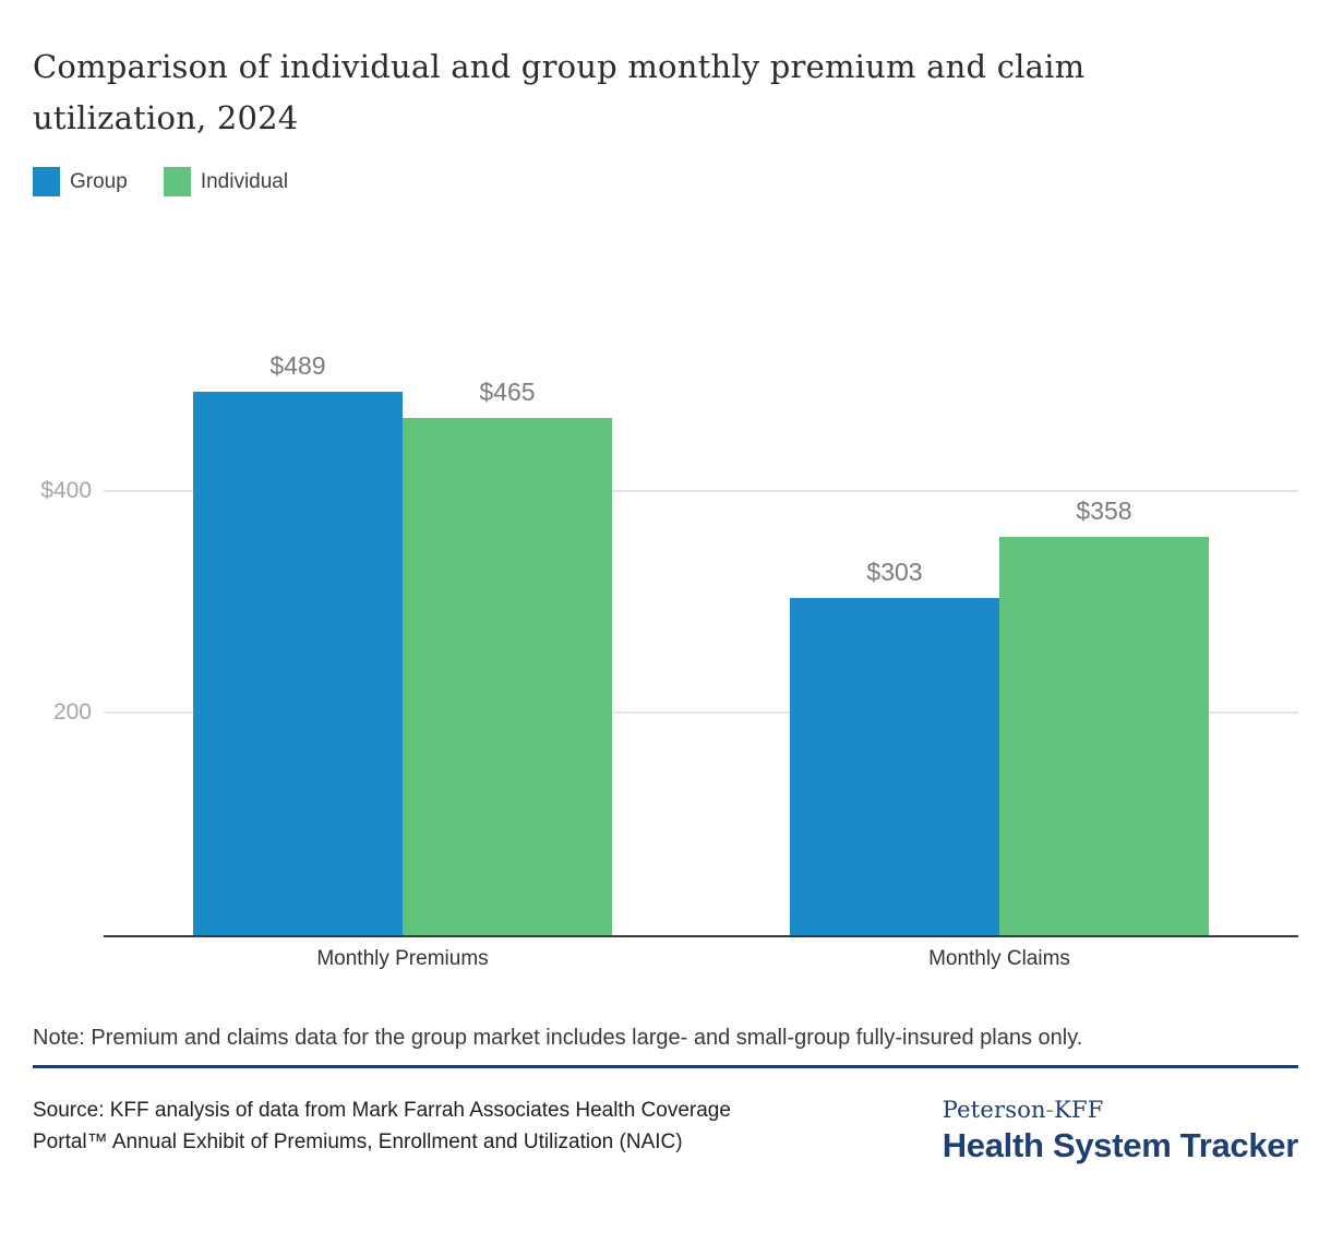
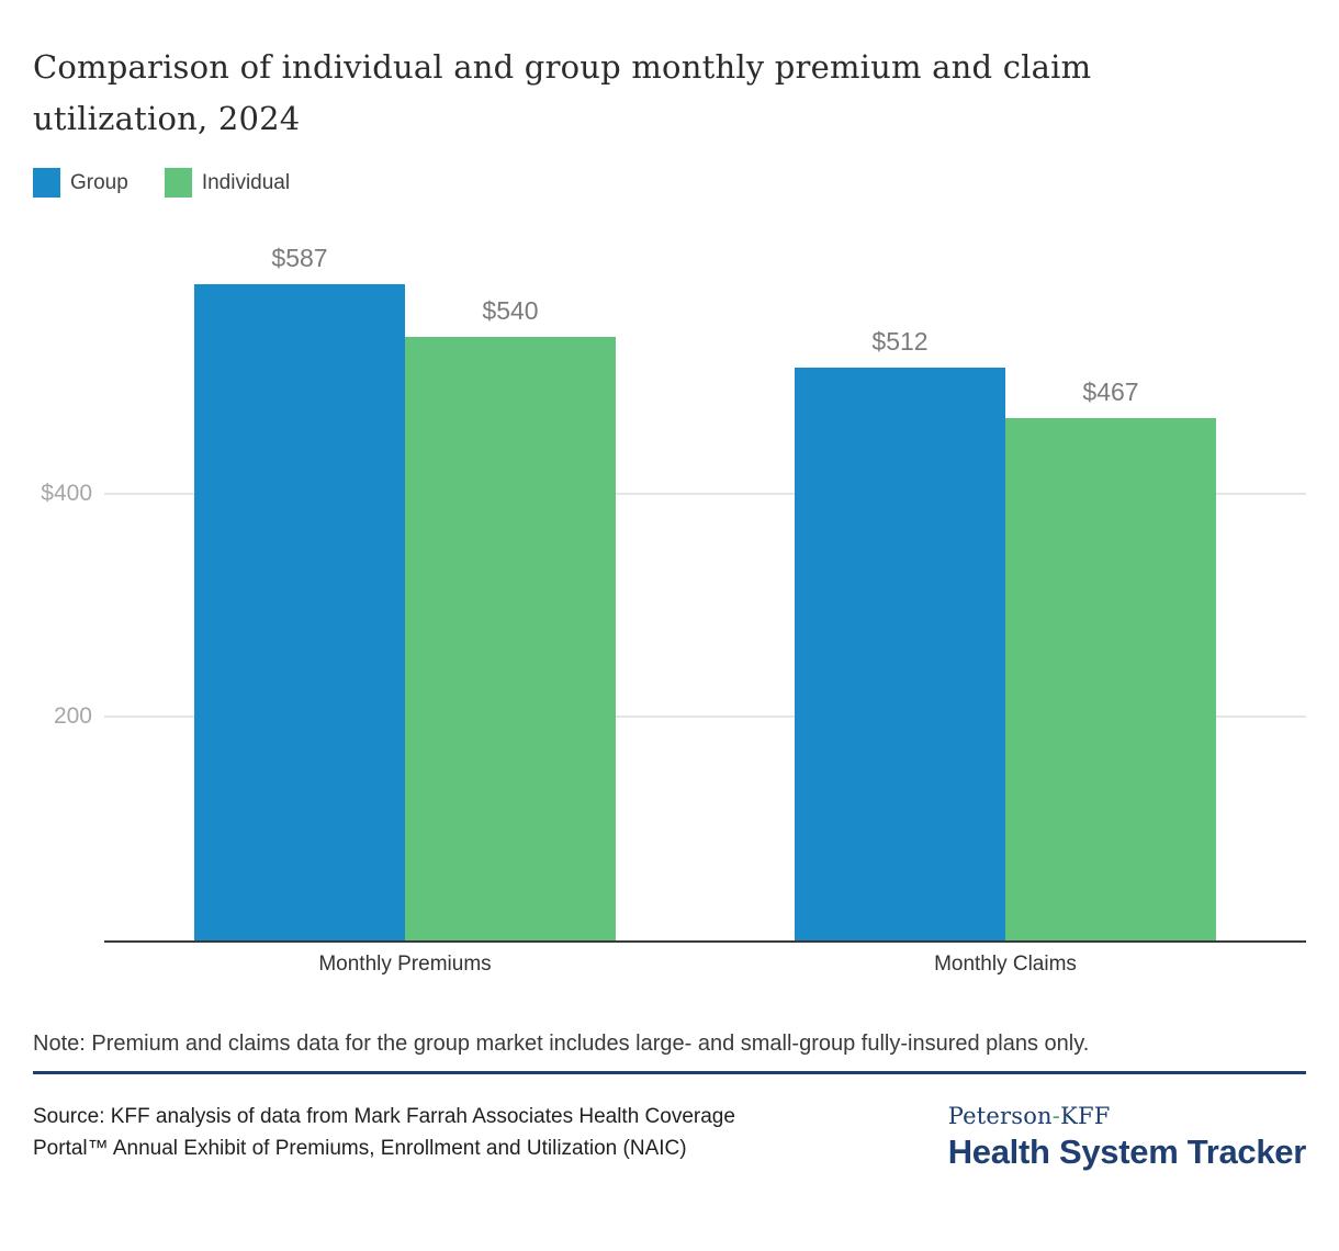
Group/Monthly Premiums: $489 -> $587
Individual/Monthly Premiums: $465 -> $540
Group/Monthly Claims: $303 -> $512
Individual/Monthly Claims: $358 -> $467
